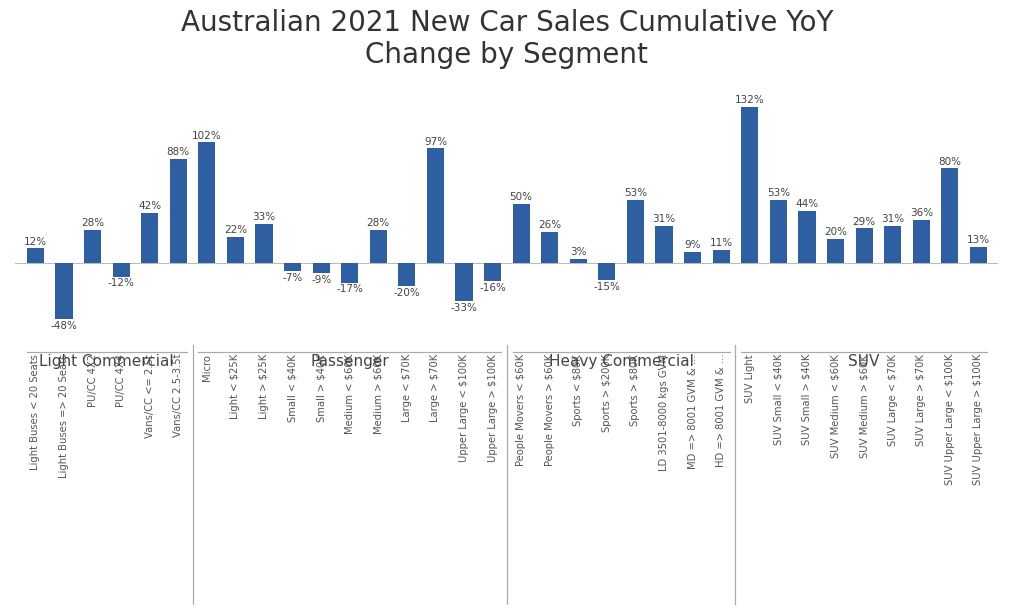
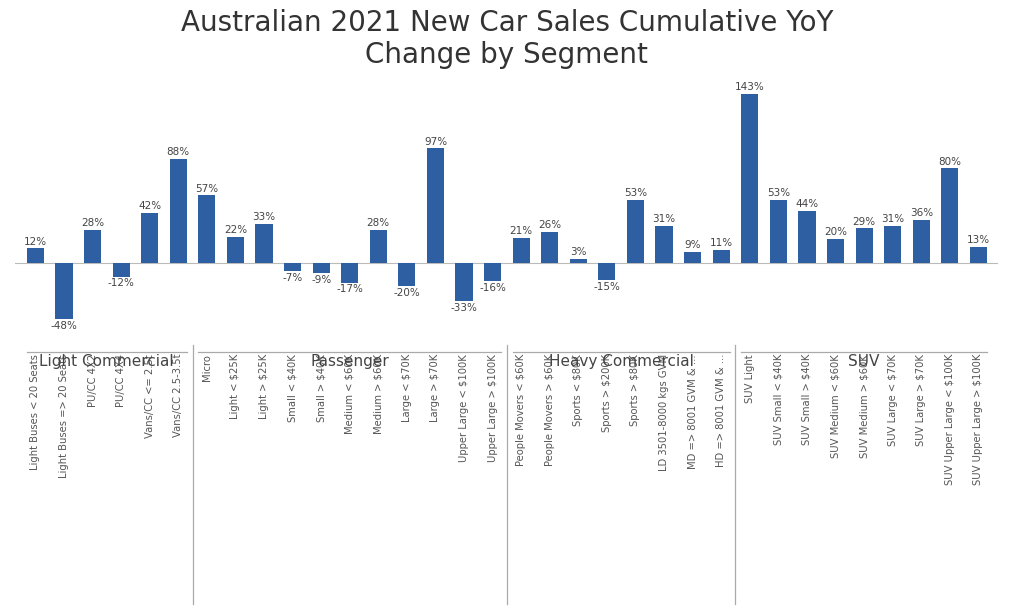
Micro: 102% -> 57%
People Movers < $60K: 50% -> 21%
SUV Light: 132% -> 143%
